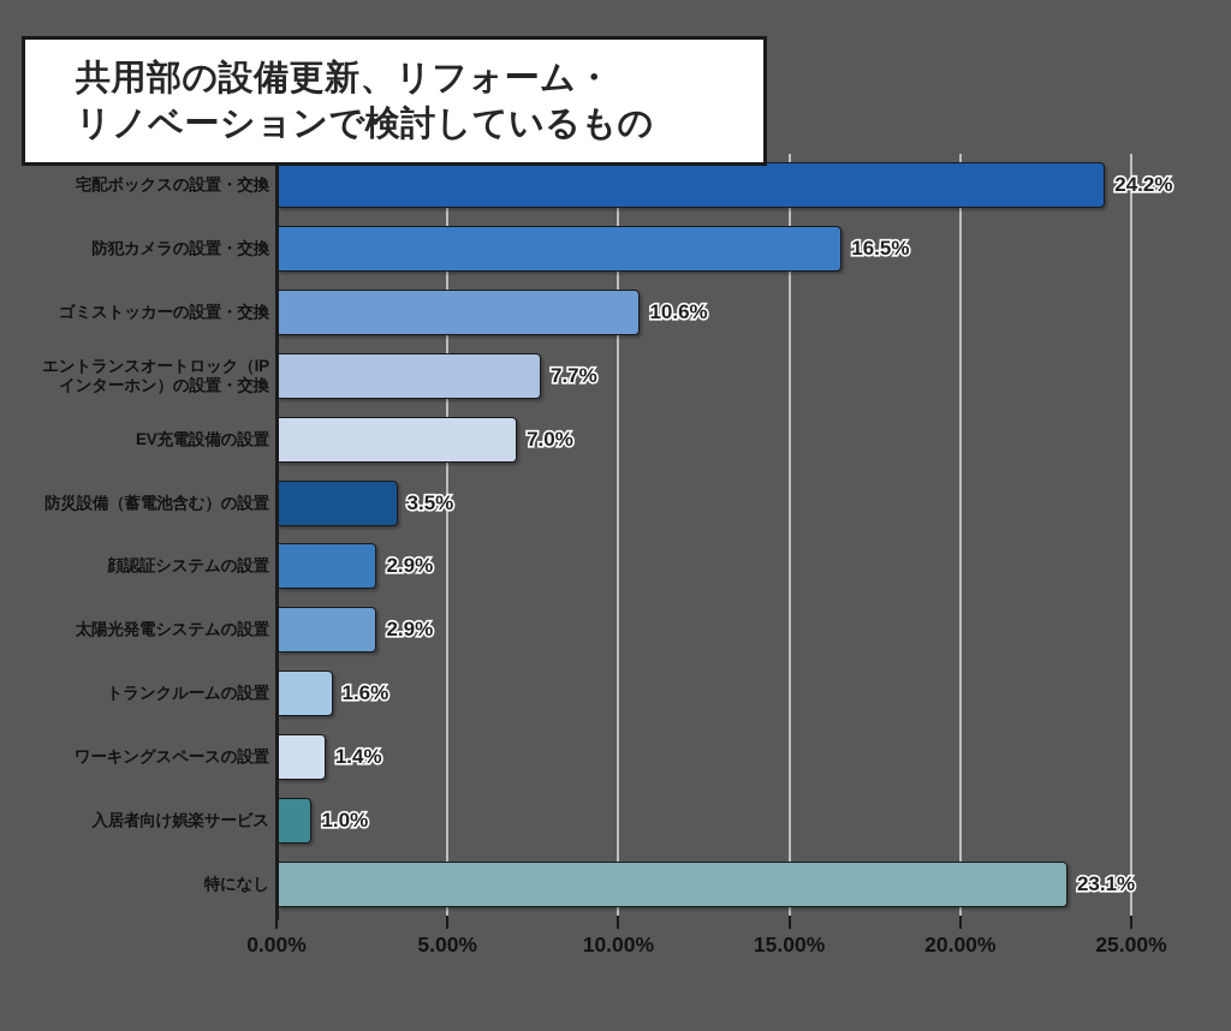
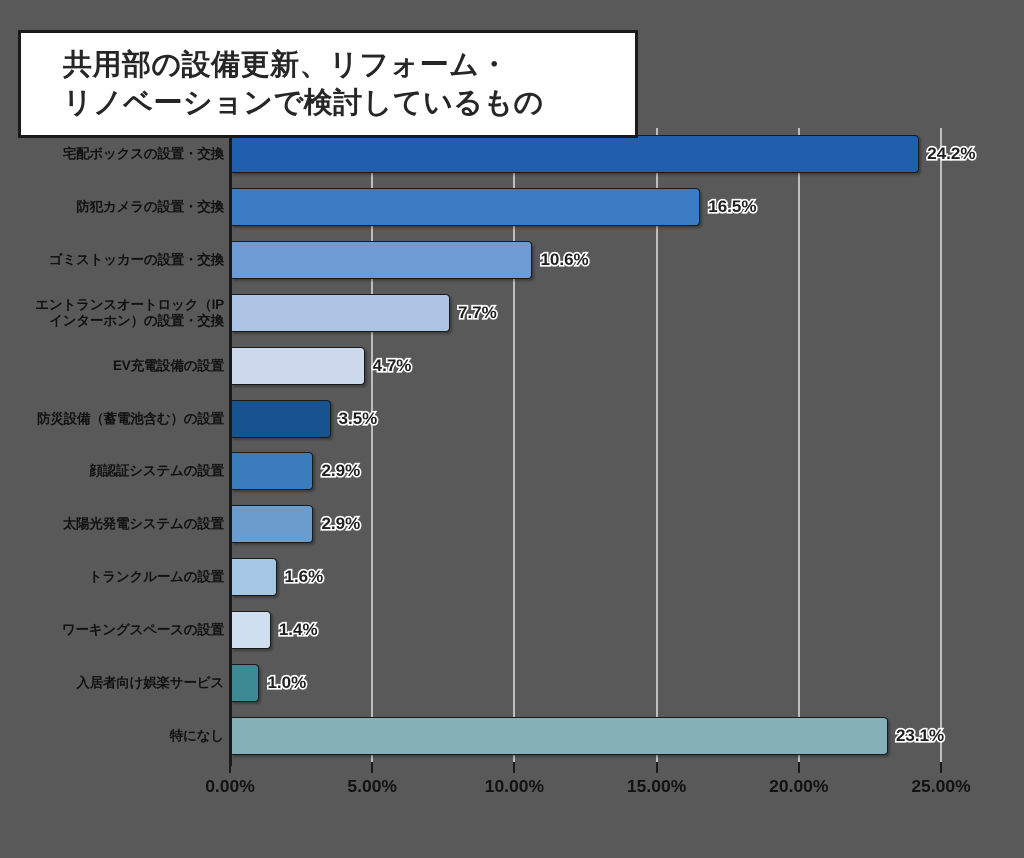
EV充電設備の設置: 7.0% -> 4.7%
